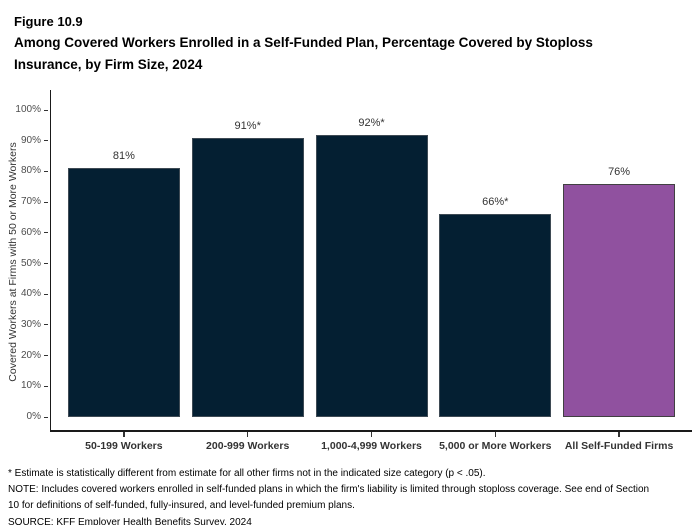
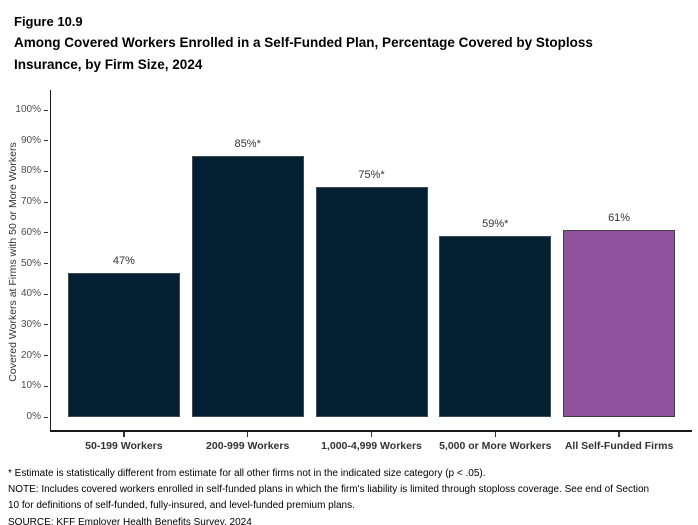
50-199 Workers: 81% -> 47%
200-999 Workers: 91 -> 85
1,000-4,999 Workers: 92 -> 75
5,000 or More Workers: 66 -> 59
All Self-Funded Firms: 76% -> 61%
